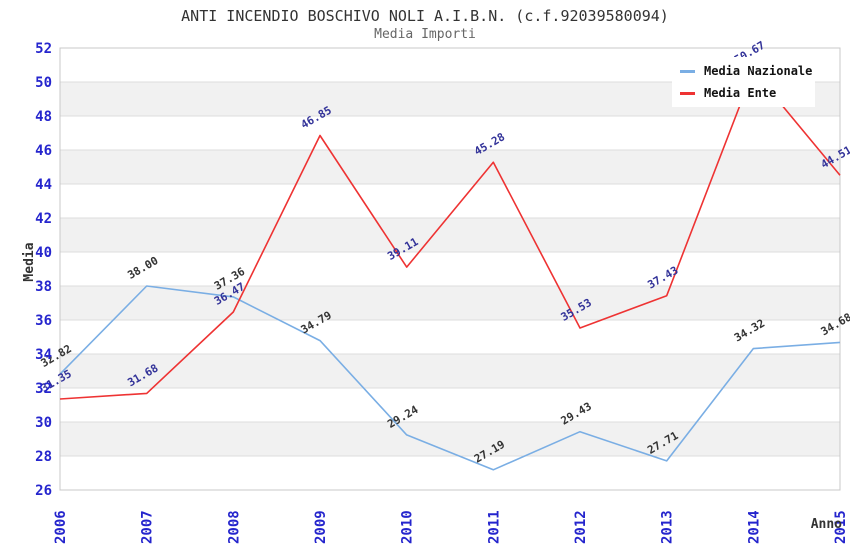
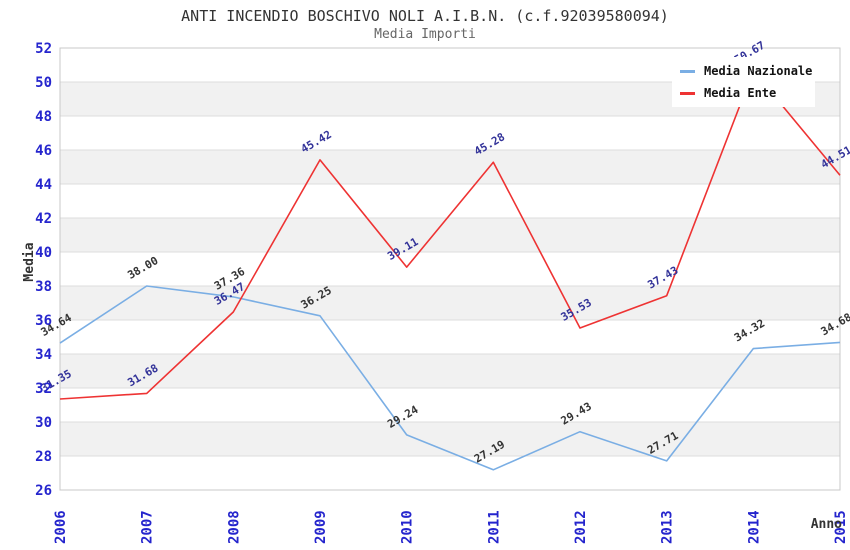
Media Nazionale/2006: 32.82 -> 34.64
Media Nazionale/2009: 34.79 -> 36.25
Media Ente/2009: 46.85 -> 45.42
